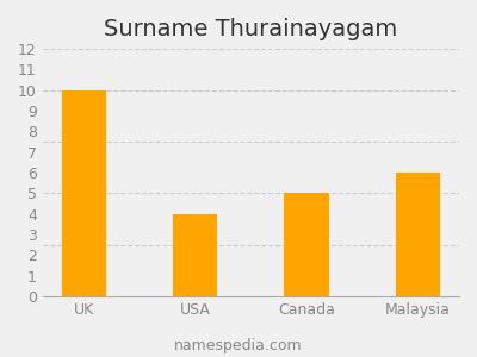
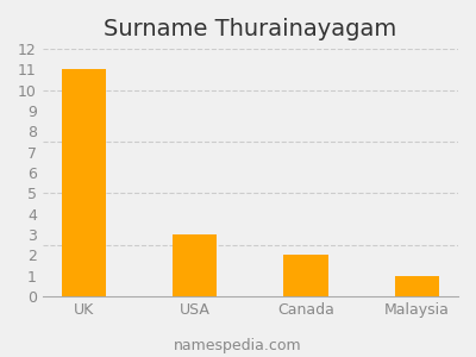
UK: 10 -> 11
USA: 4 -> 3
Canada: 5 -> 2
Malaysia: 6 -> 1
